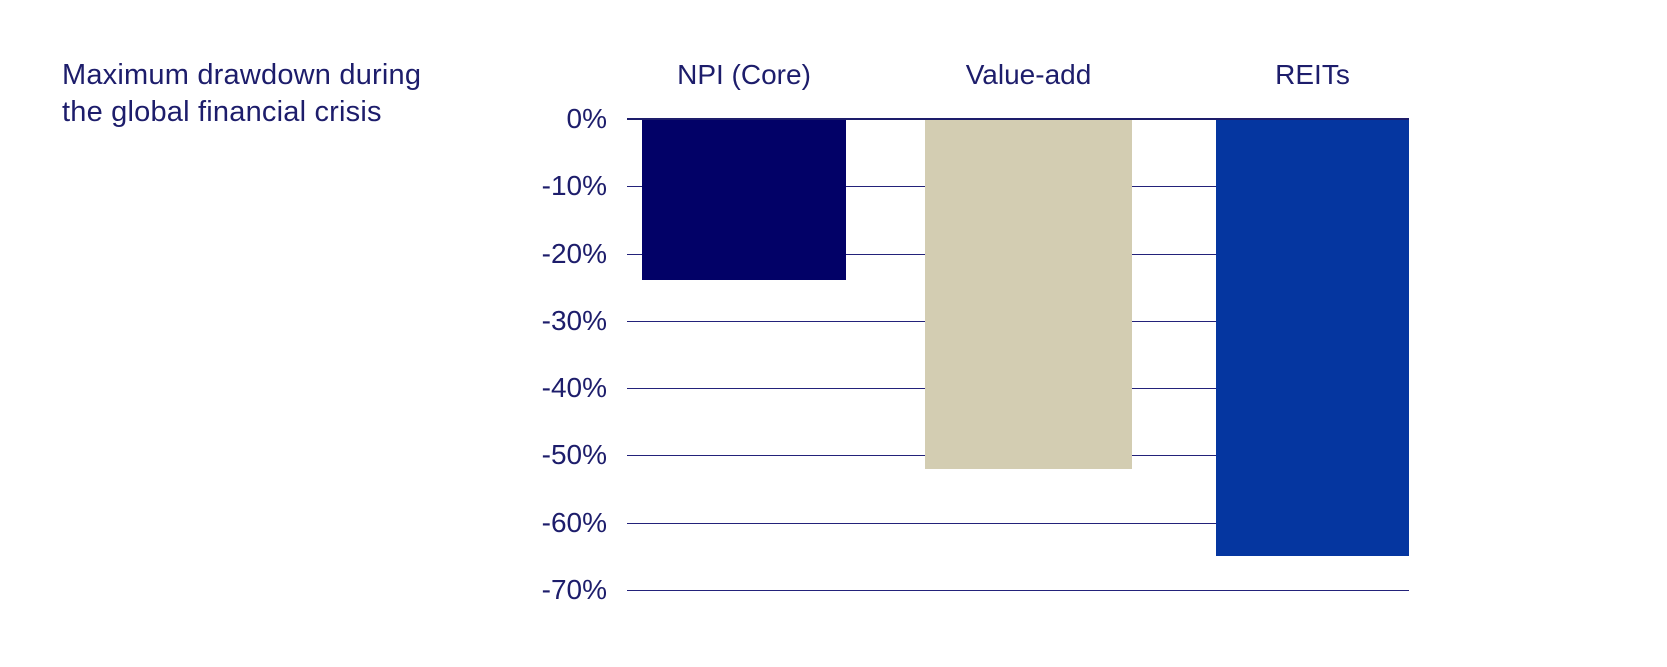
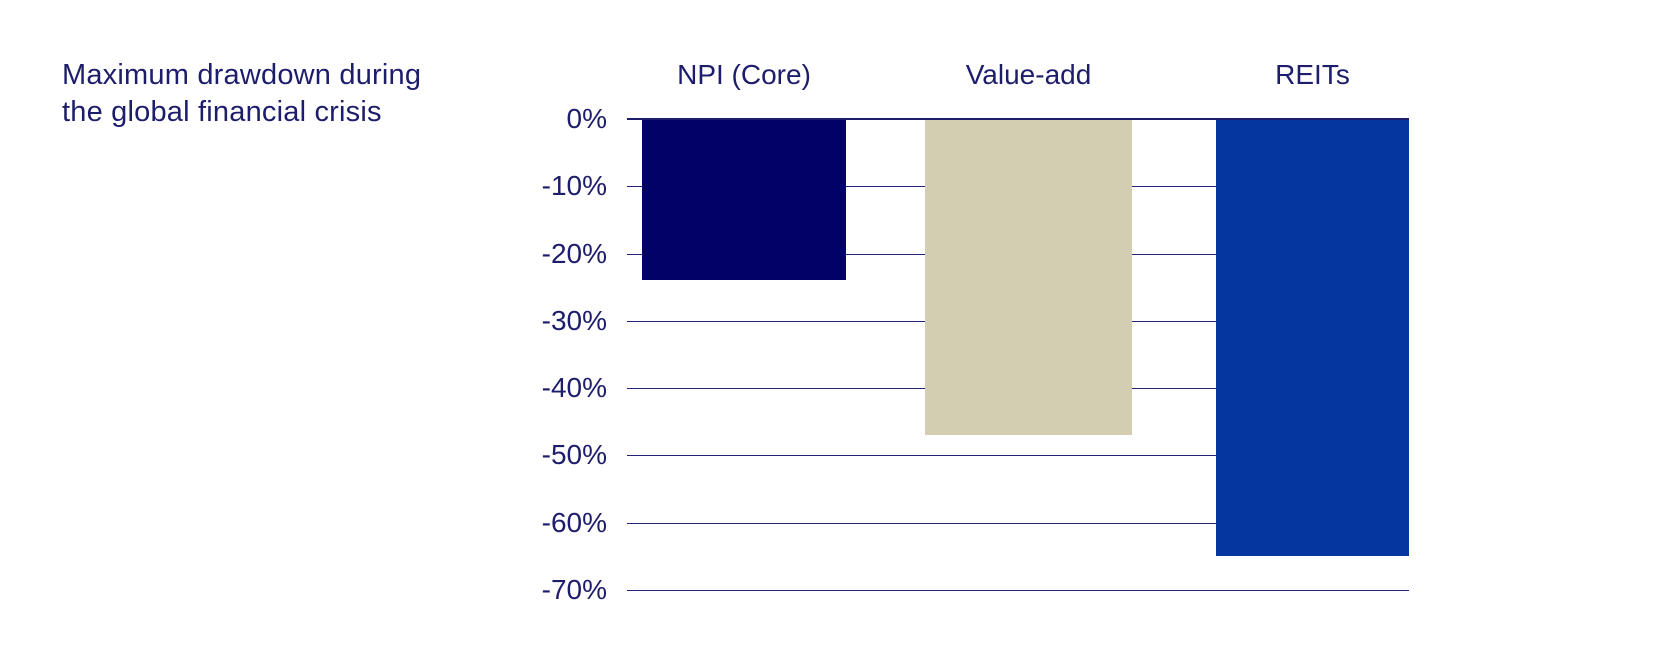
Value-add: -52% -> -47%
